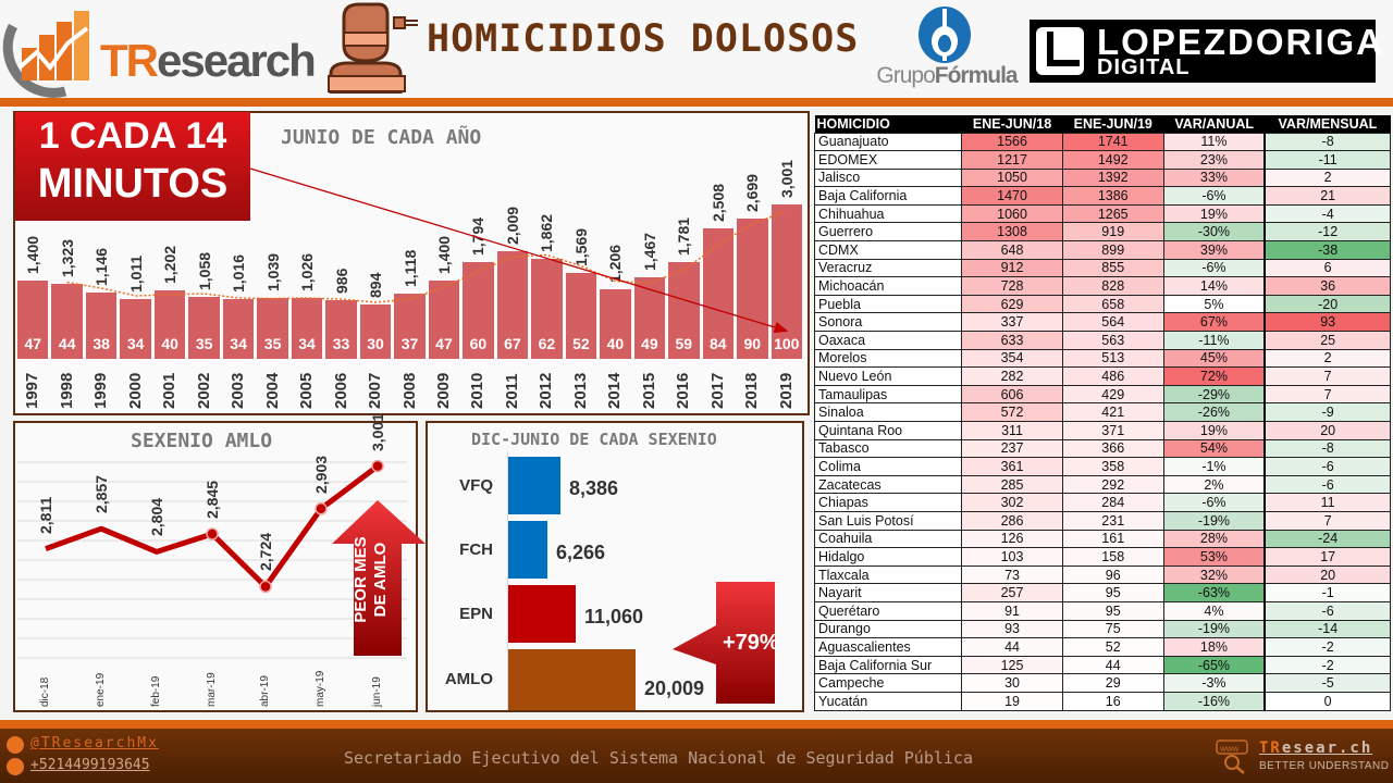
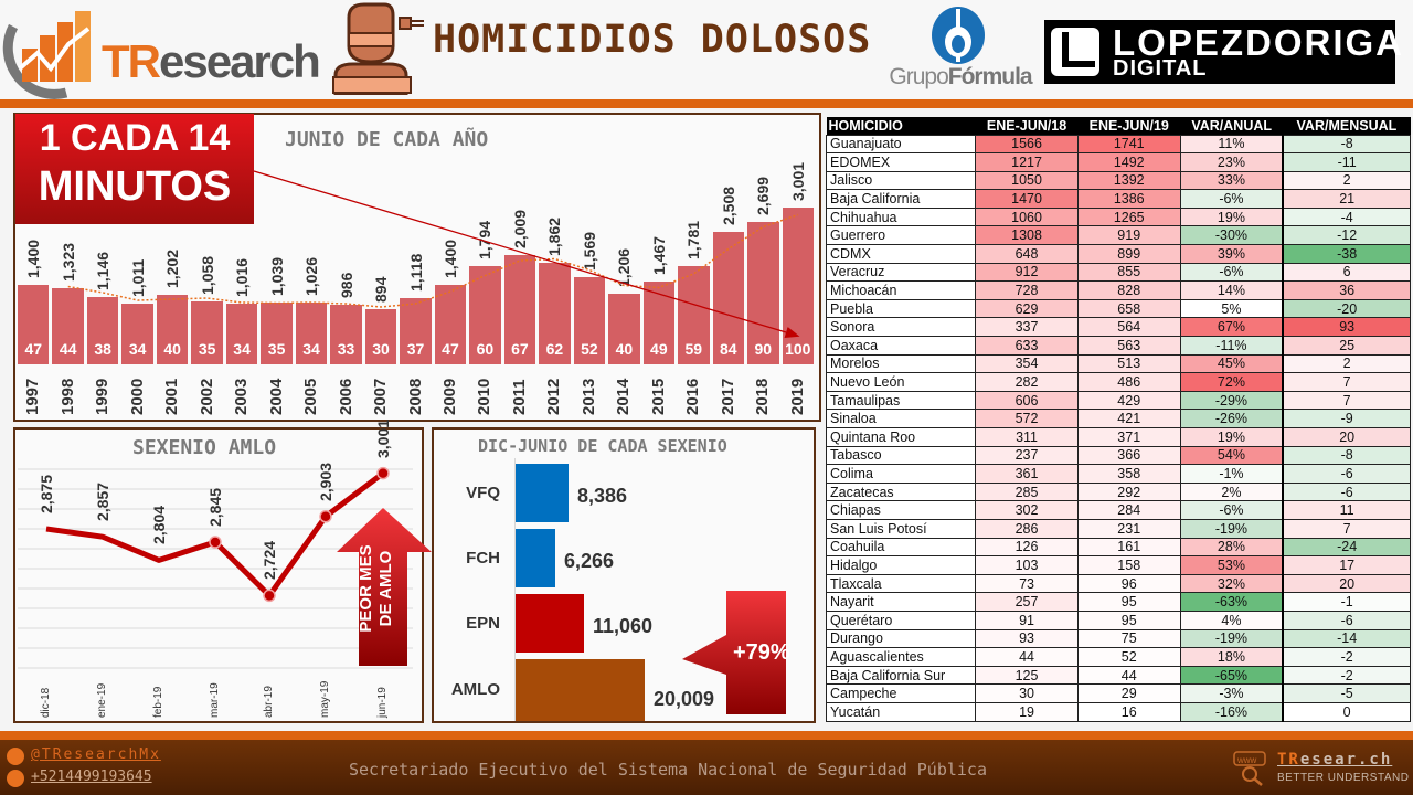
SEXENIO AMLO/dic-18: 2,811 -> 2,875
